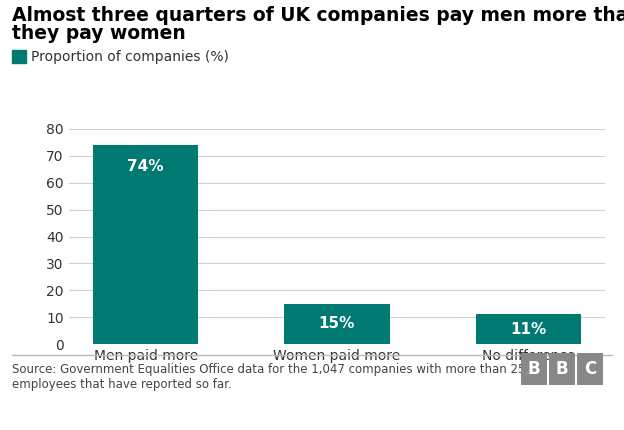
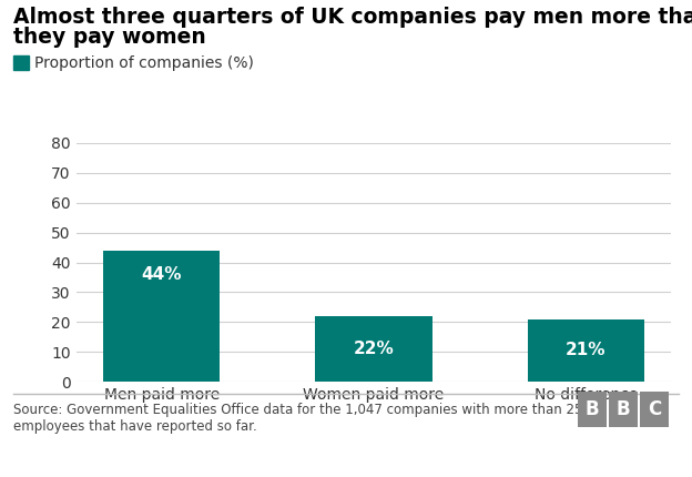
Men paid more: 74% -> 44%
Women paid more: 15% -> 22%
No difference: 11% -> 21%
